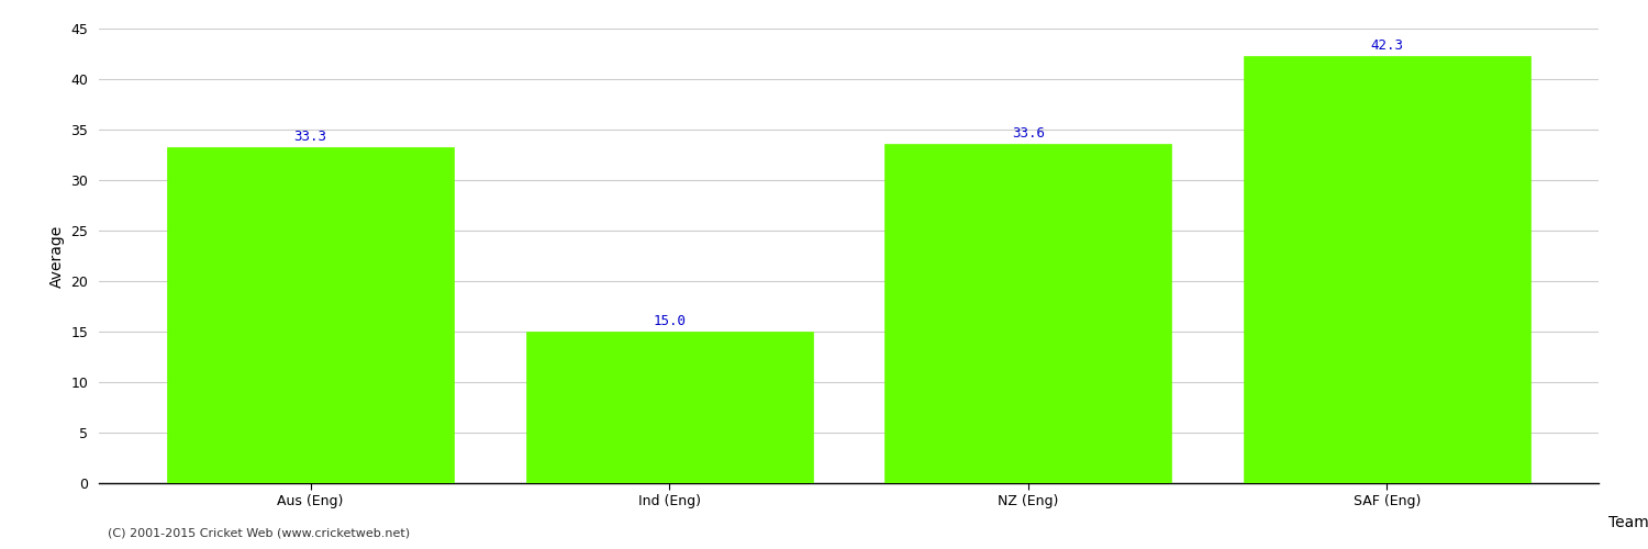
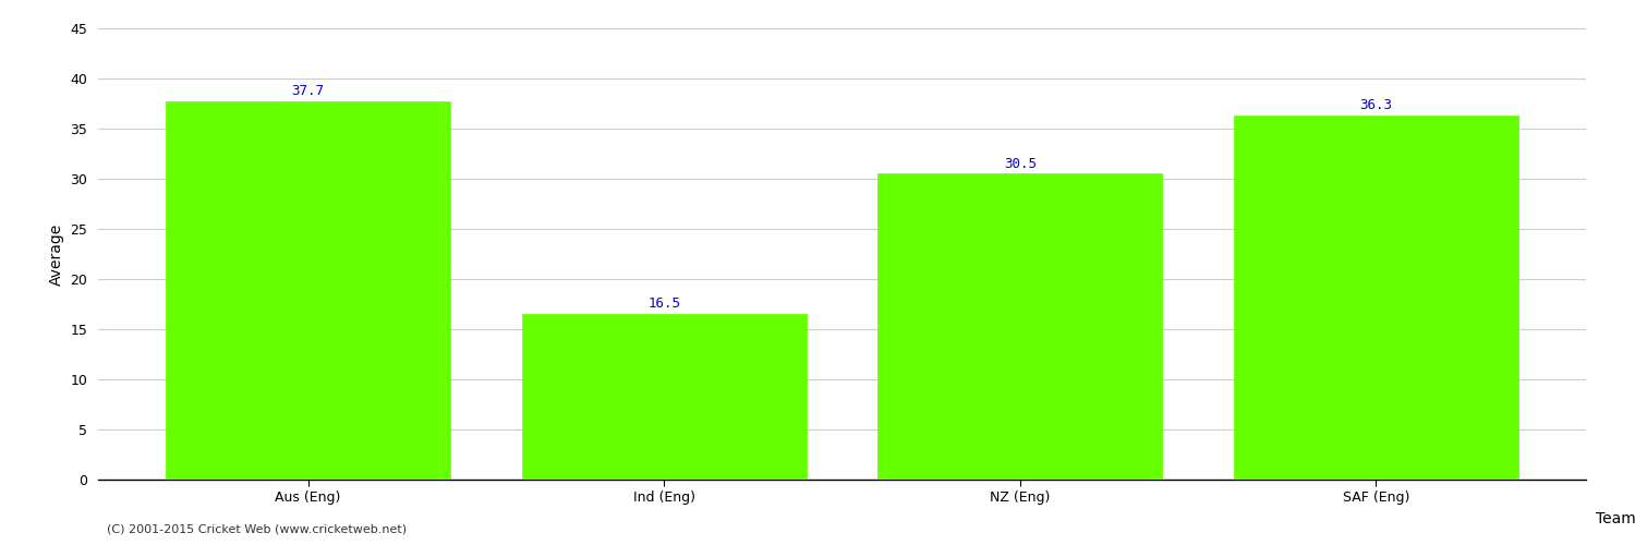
Aus (Eng): 33.3 -> 37.7
Ind (Eng): 15.0 -> 16.5
NZ (Eng): 33.6 -> 30.5
SAF (Eng): 42.3 -> 36.3
